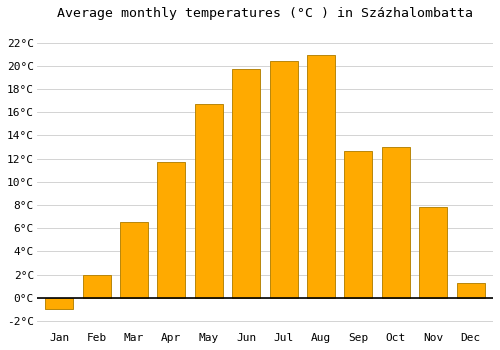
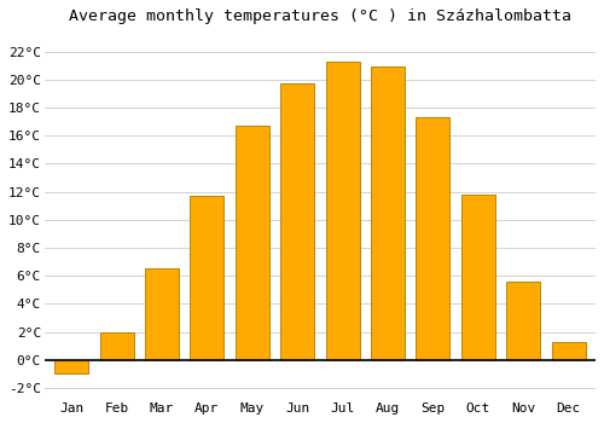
Jul: 20.4°C -> 21.3°C
Sep: 12.7°C -> 17.3°C
Oct: 13.0°C -> 11.8°C
Nov: 7.8°C -> 5.6°C
